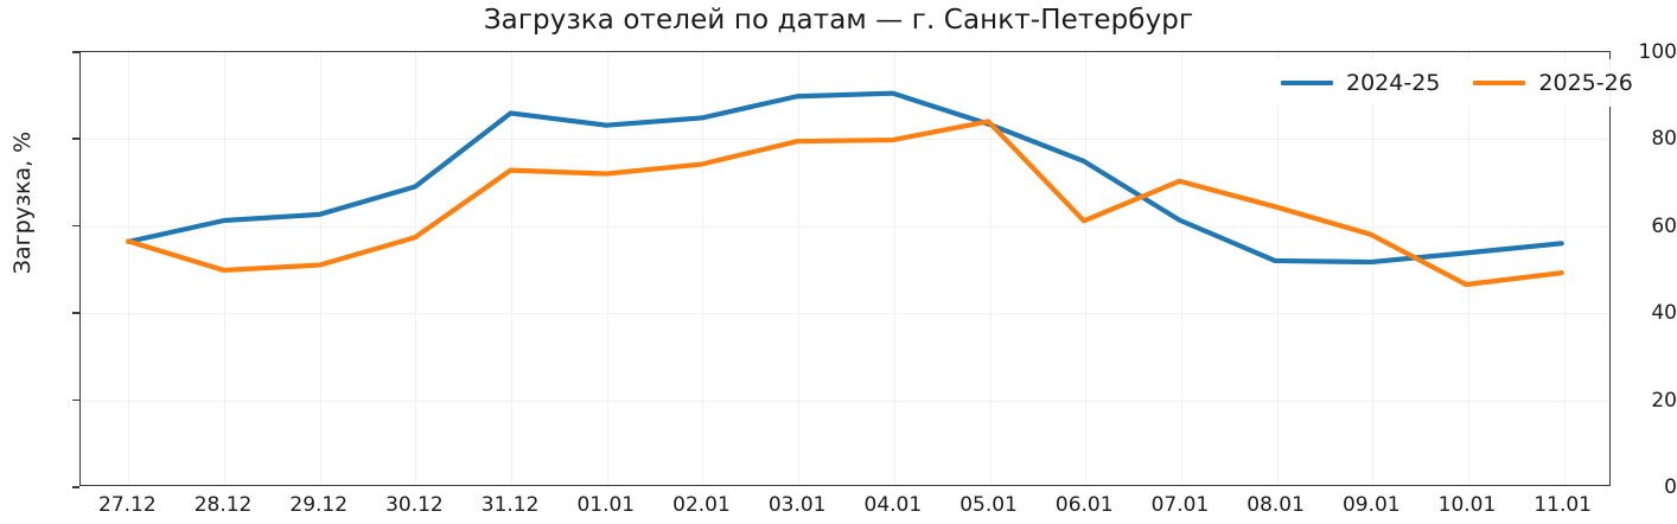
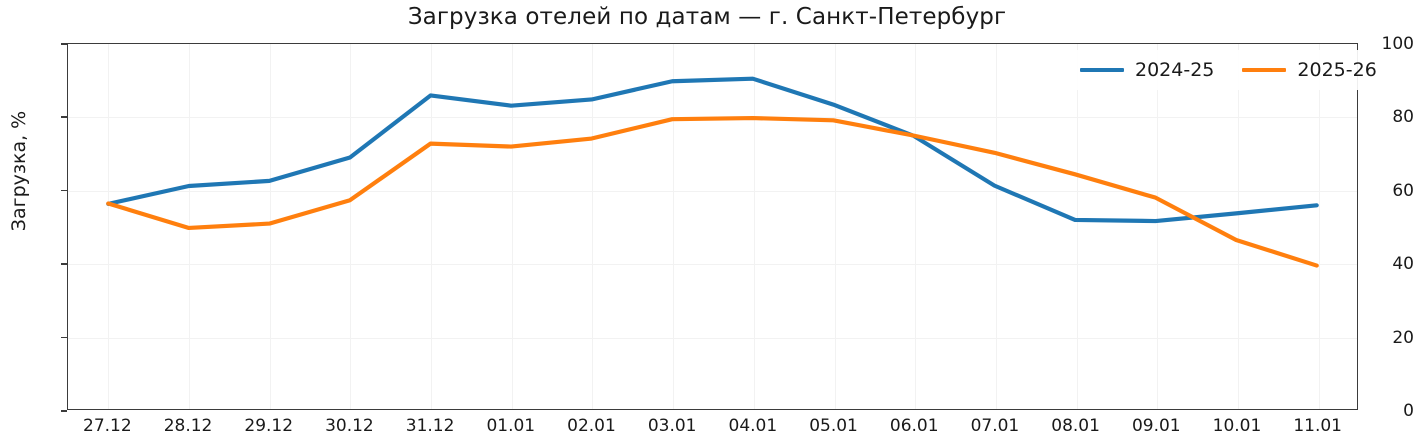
2025-26/05.01: 84 -> 79
2025-26/06.01: 61 -> 75
2025-26/11.01: 49 -> 39
